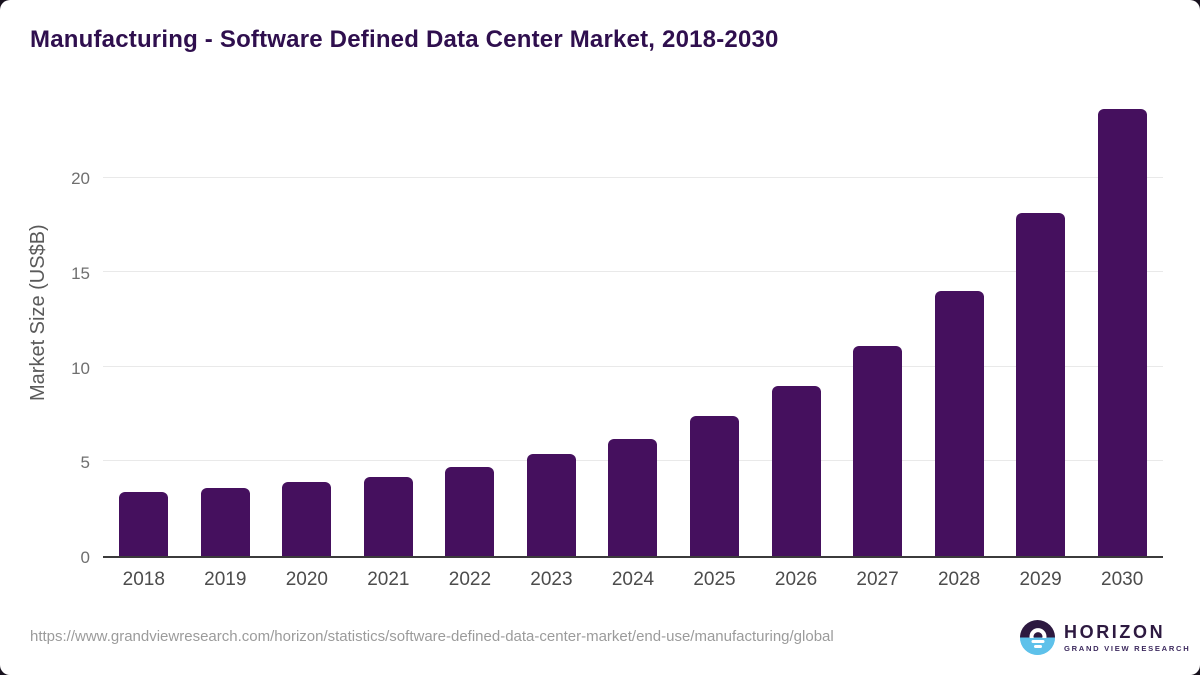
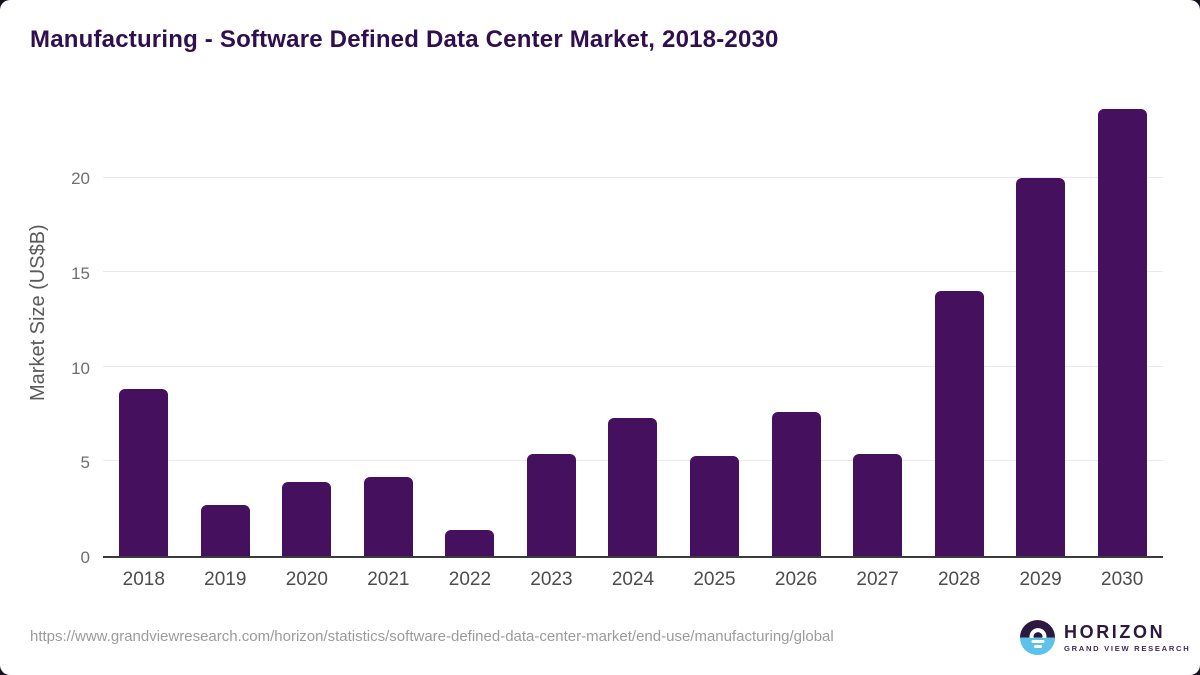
2018: 3.4 -> 8.8
2019: 3.6 -> 2.7
2022: 4.7 -> 1.4
2024: 6.2 -> 7.3
2025: 7.4 -> 5.3
2026: 9.0 -> 7.6
2027: 11.1 -> 5.4
2029: 18.1 -> 20.0
